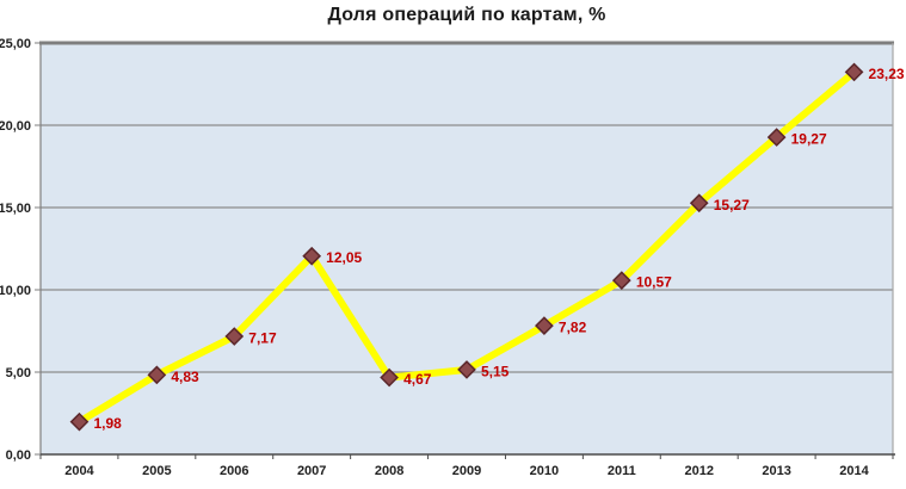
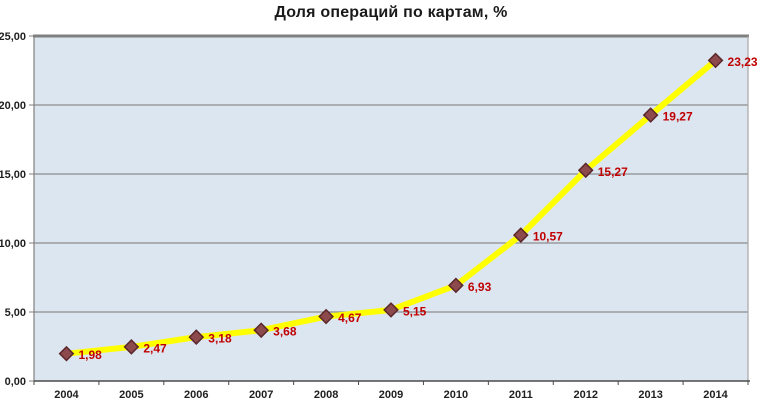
2005: 4,83 -> 2,47
2006: 7,17 -> 3,18
2007: 12,05 -> 3,68
2010: 7,82 -> 6,93
